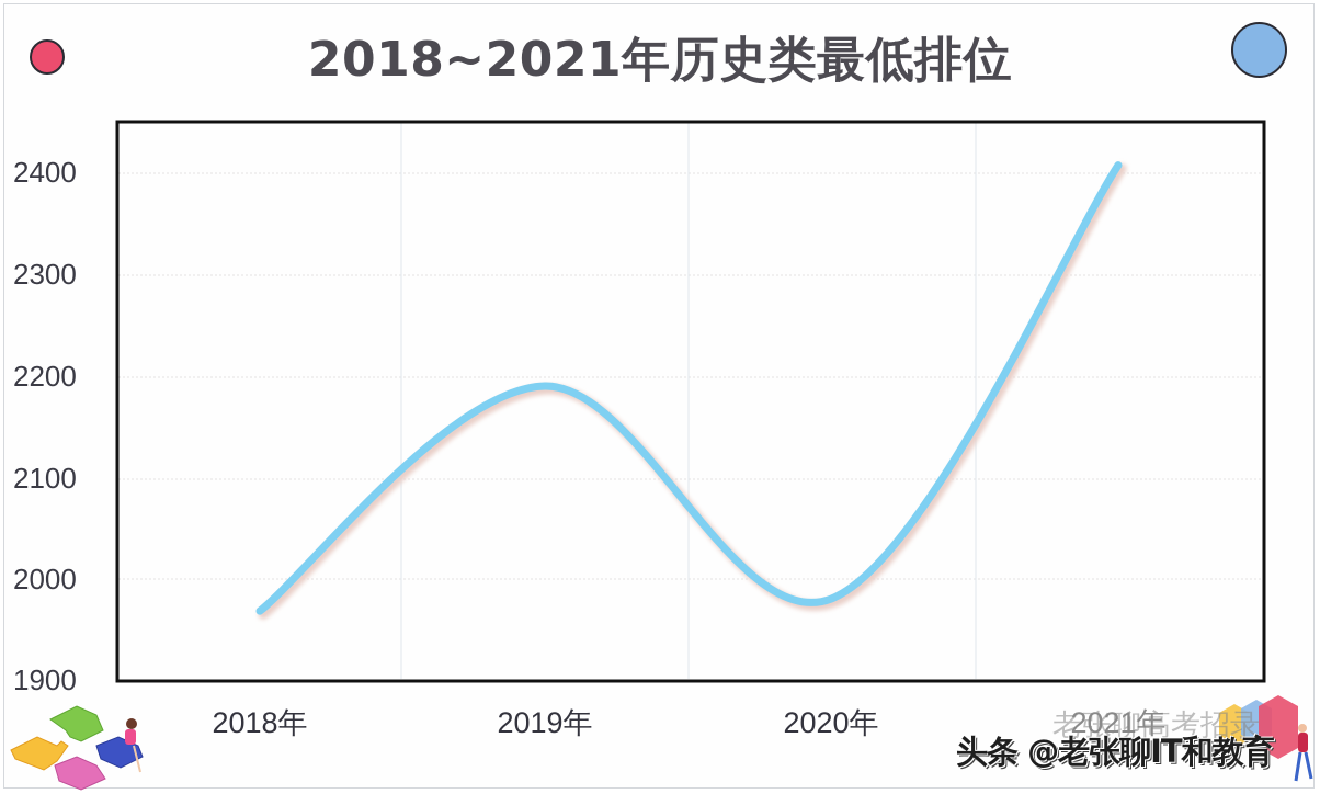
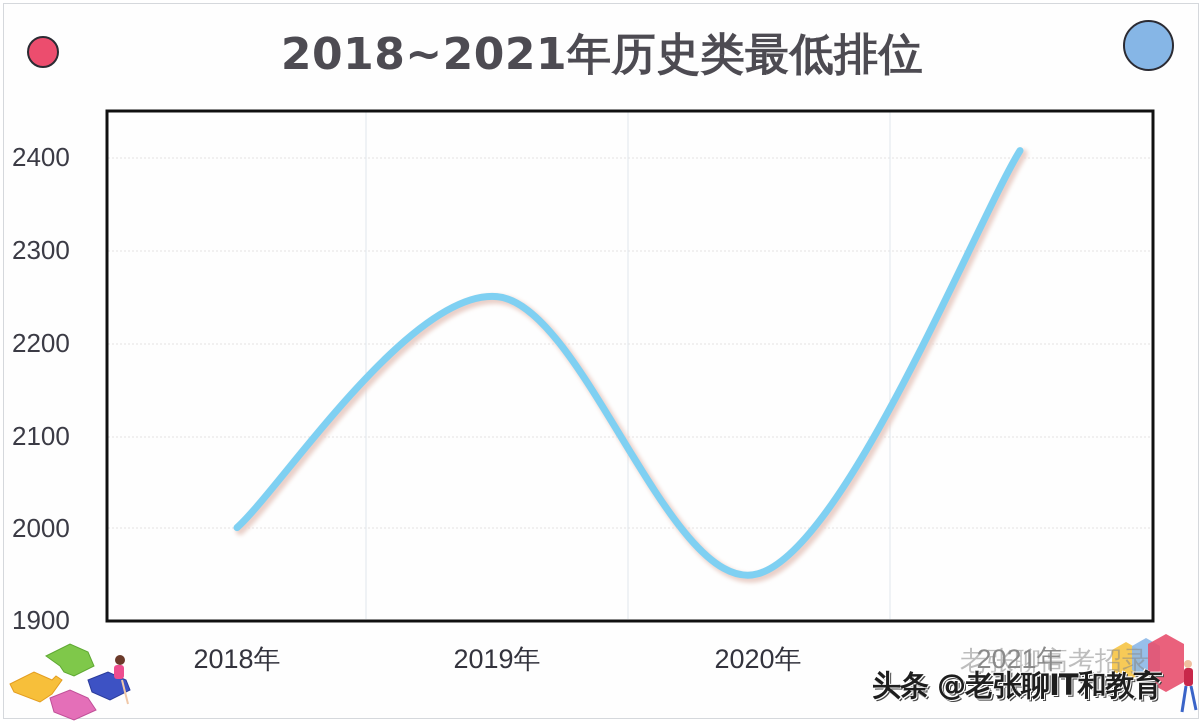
2018年: 1970 -> 2000
2019年: 2190 -> 2250
2020年: 1980 -> 1950
